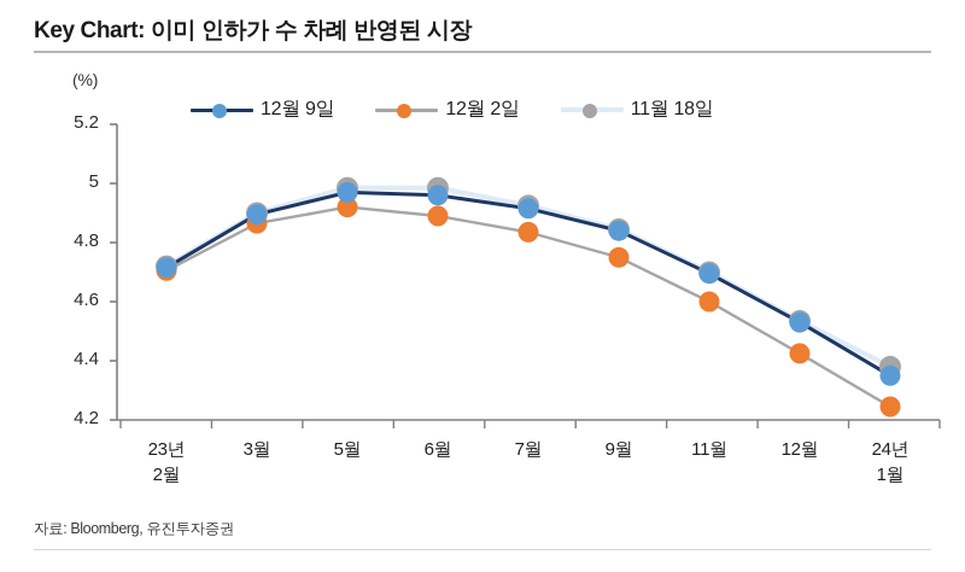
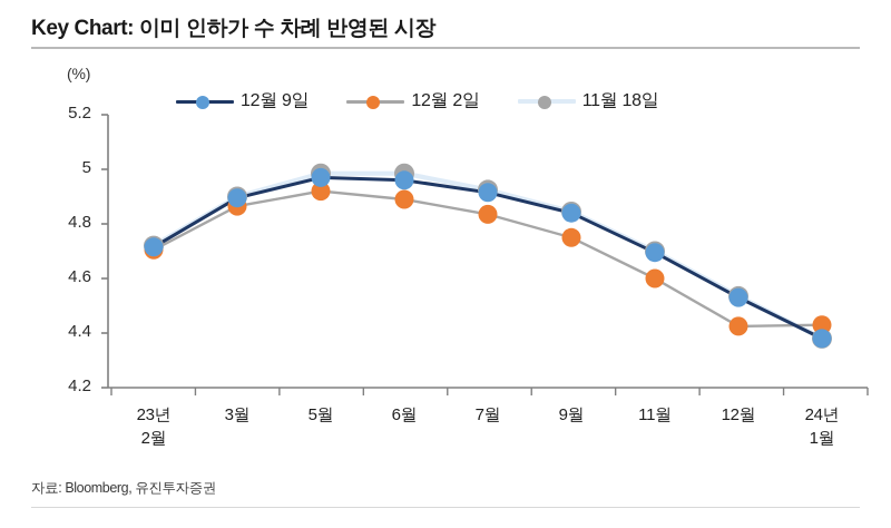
12월 9일/24년 1월: 4.35 -> 4.38
12월 2일/24년 1월: 4.25 -> 4.43
